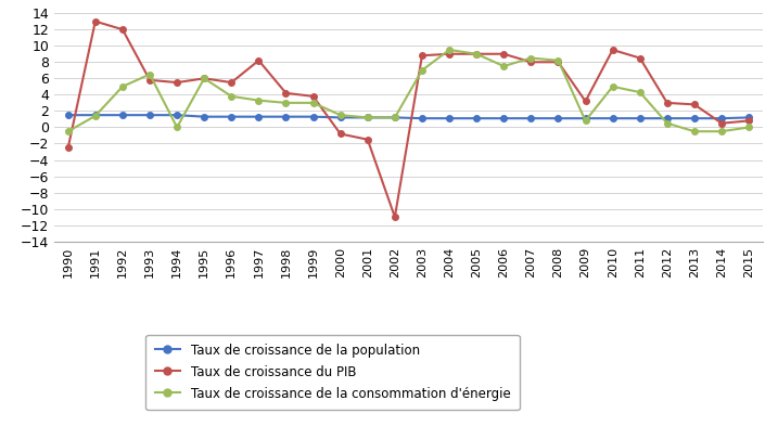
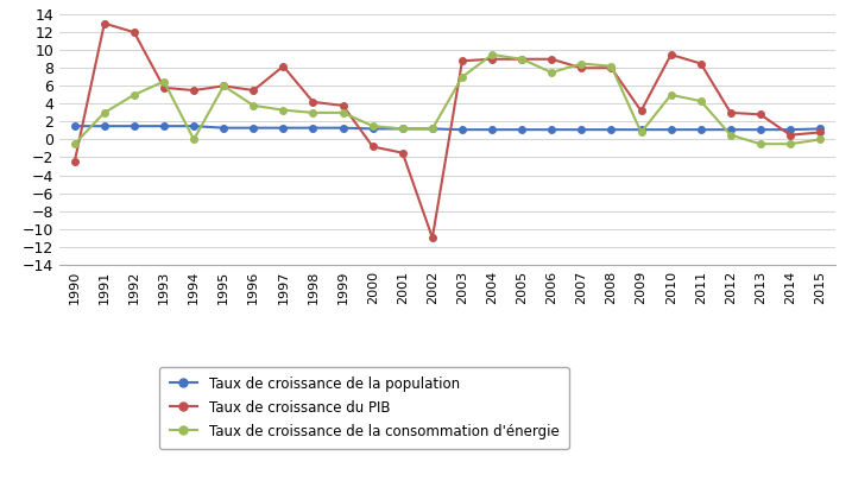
Taux de croissance de la consommation d'énergie/1991: 1.4 -> 3.0
